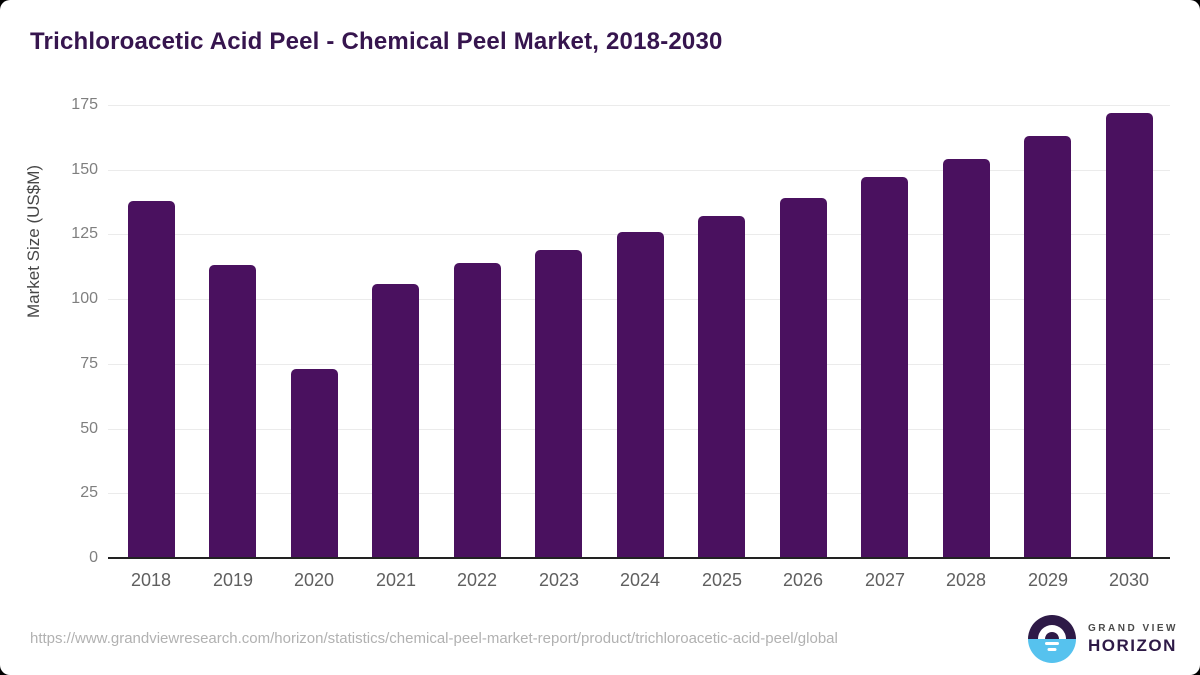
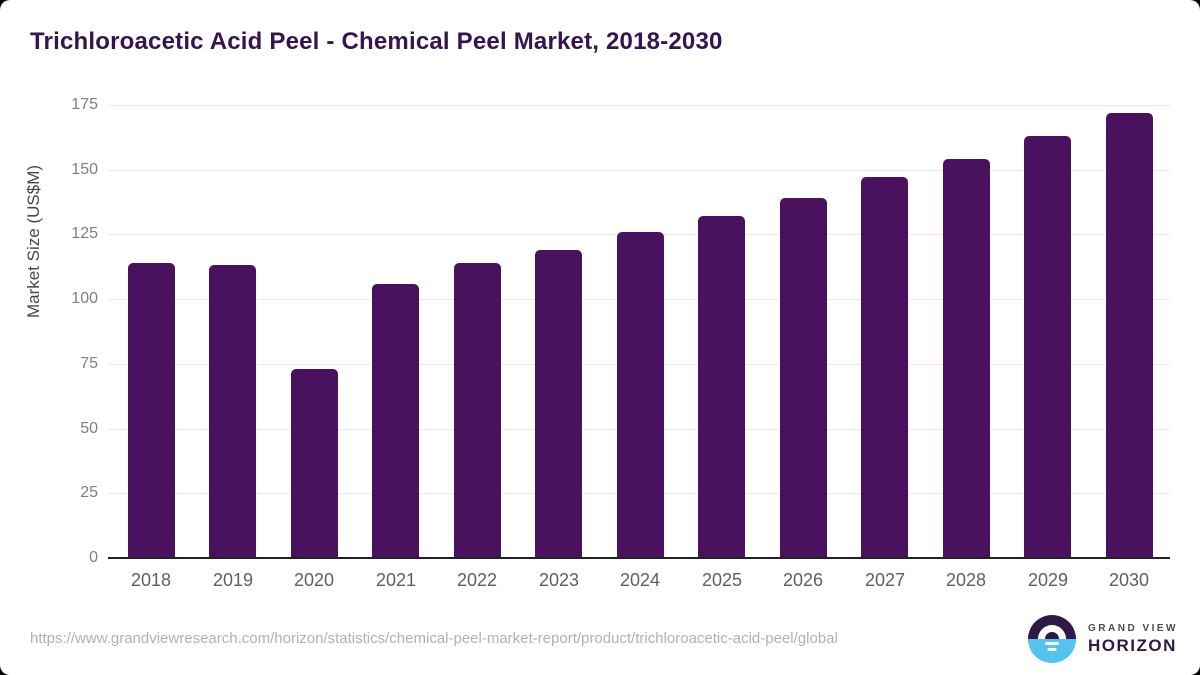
2018: 138 -> 114
